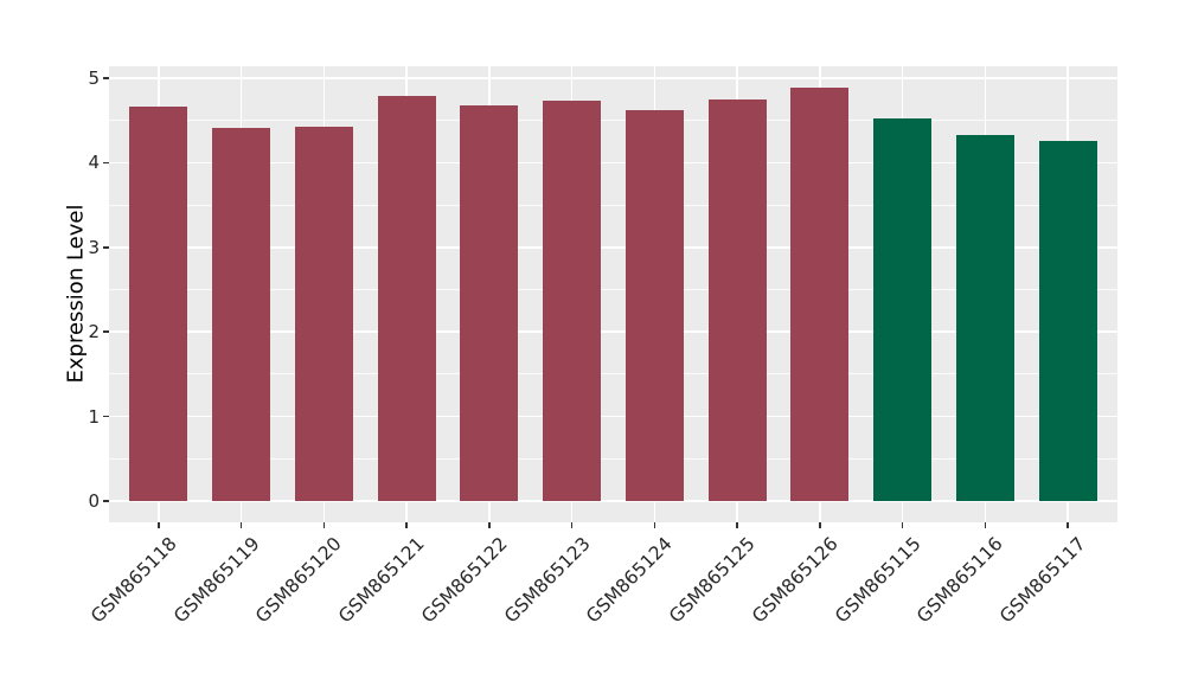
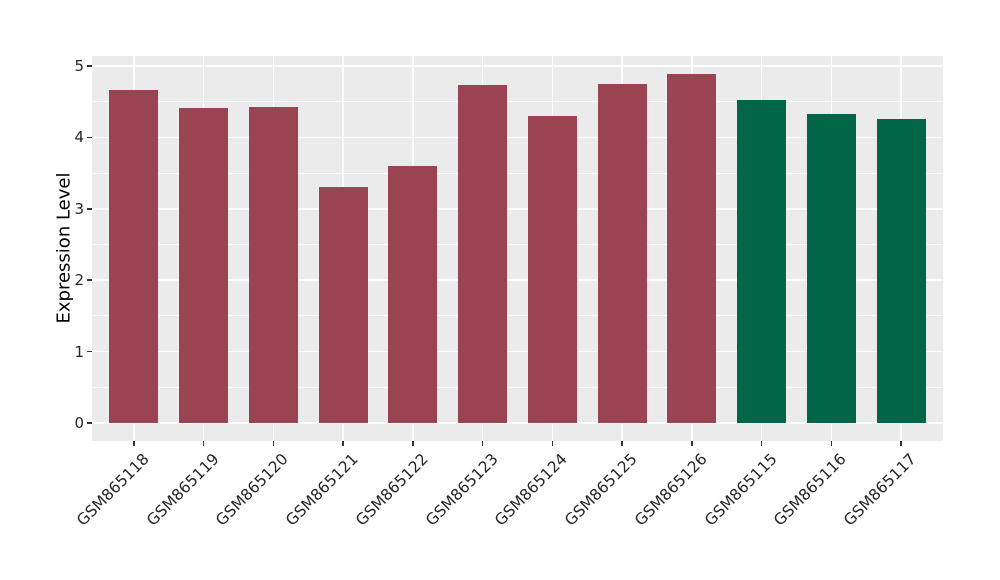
GSM865121: 4.8 -> 3.3
GSM865122: 4.7 -> 3.6
GSM865124: 4.6 -> 4.3
